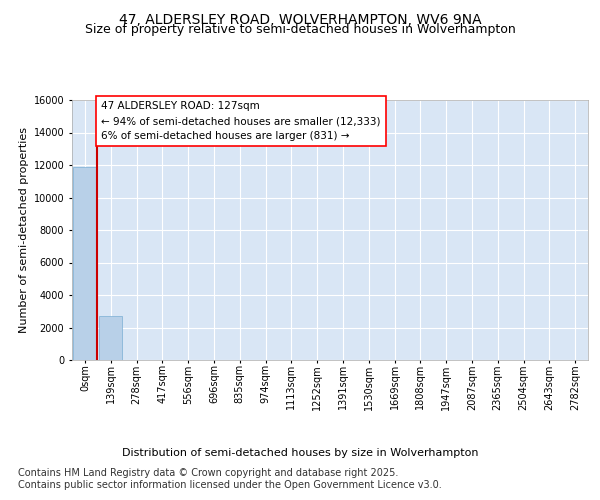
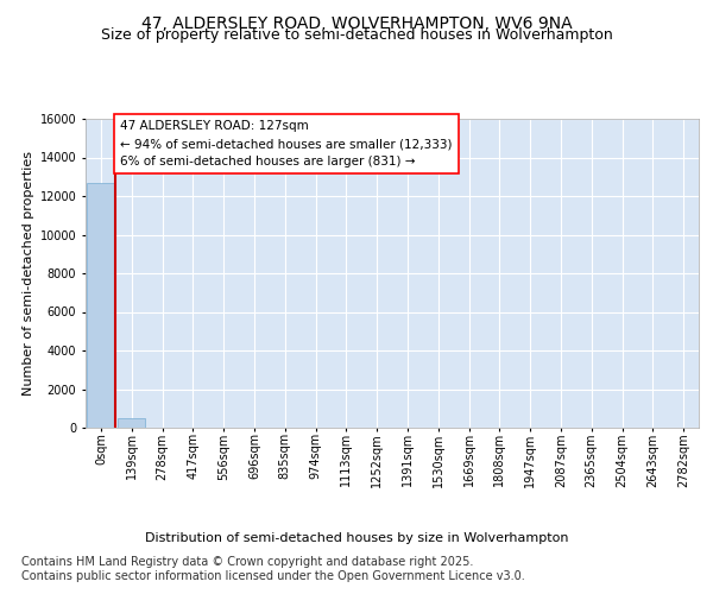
0sqm: 11900 -> 12700
139sqm: 2700 -> 500
